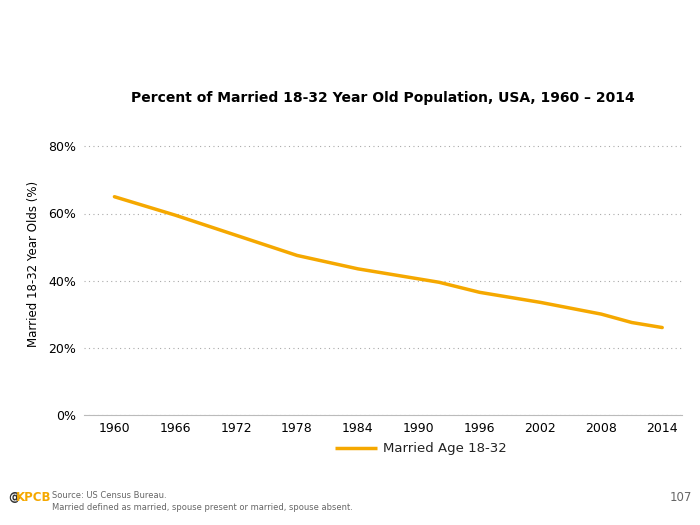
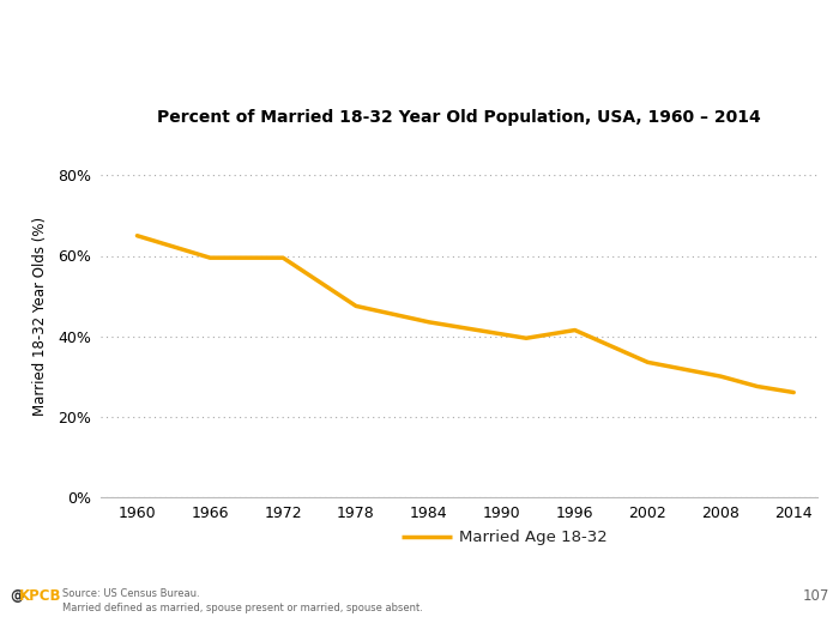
1972: 53.5% -> 59.5%
1996: 36.5% -> 41.5%
